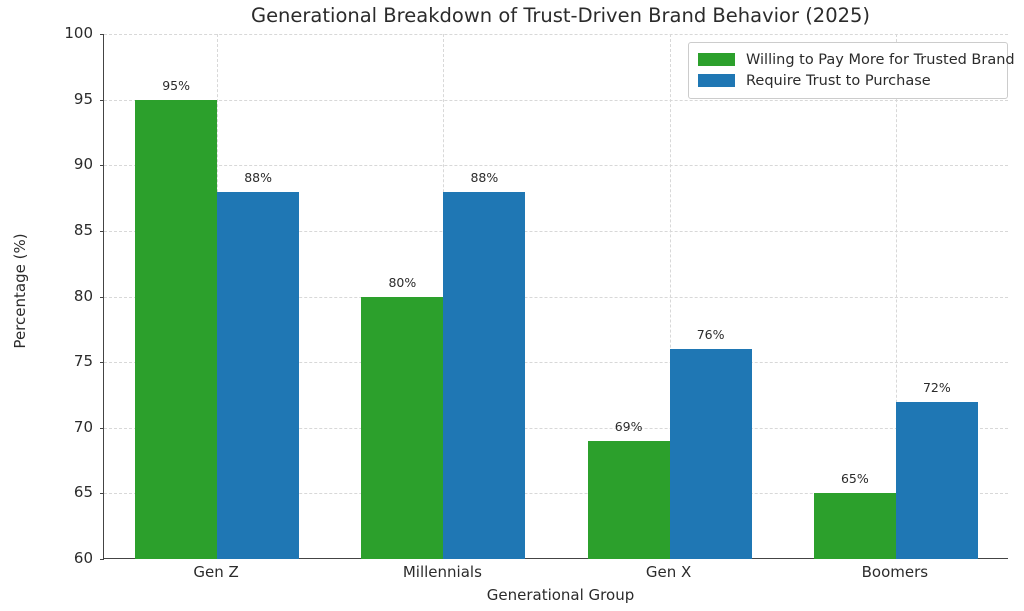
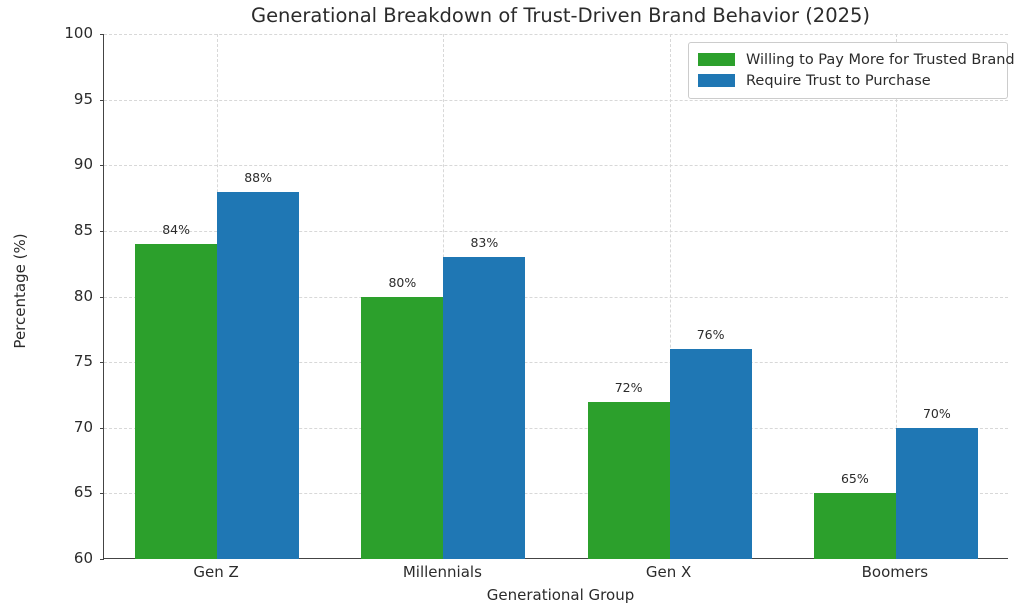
Willing to Pay More for Trusted Brand/Gen Z: 95% -> 84%
Require Trust to Purchase/Millennials: 88% -> 83%
Willing to Pay More for Trusted Brand/Gen X: 69% -> 72%
Require Trust to Purchase/Boomers: 72% -> 70%
